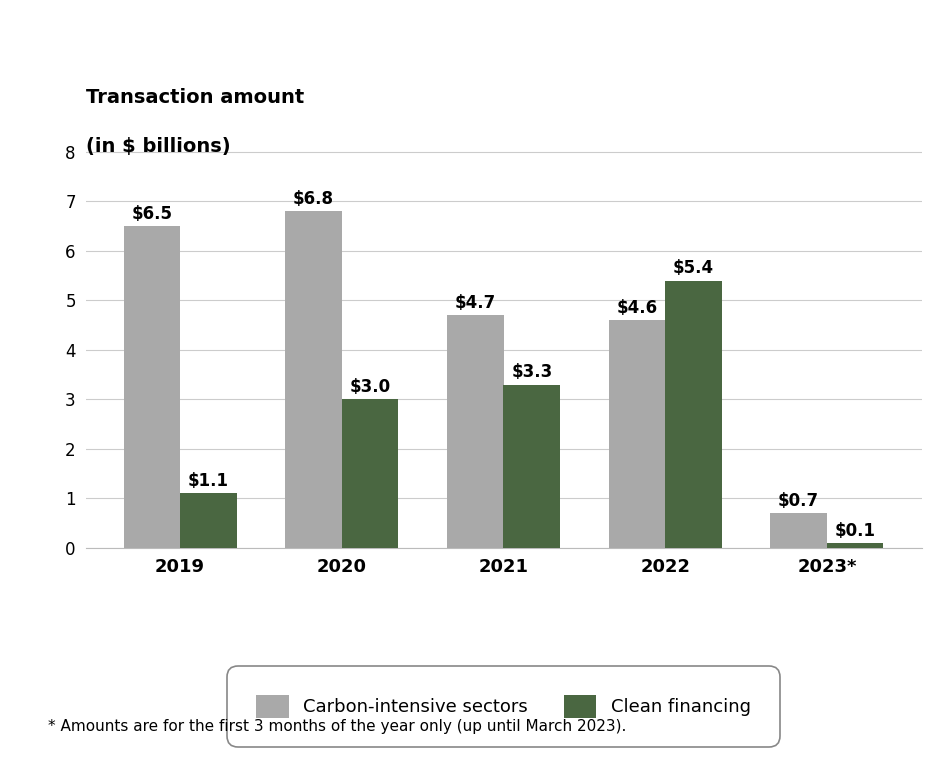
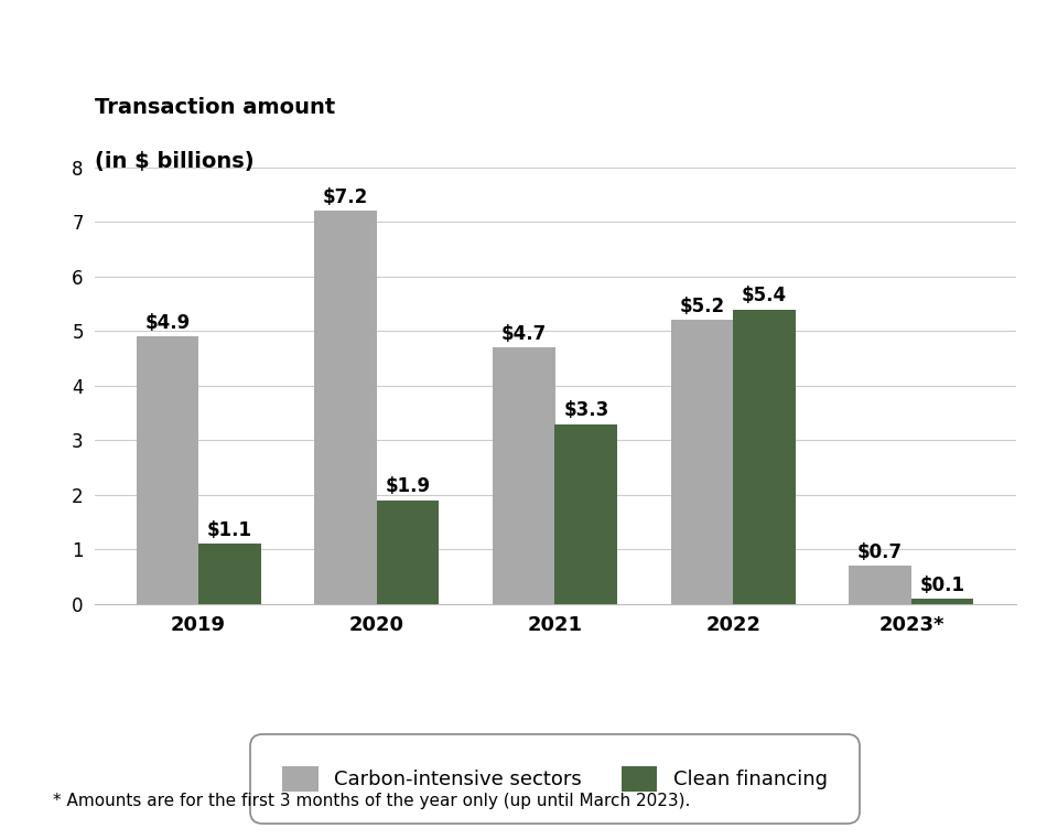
Carbon-intensive sectors/2019: $6.5 -> $4.9
Carbon-intensive sectors/2020: $6.8 -> $7.2
Clean financing/2020: $3.0 -> $1.9
Carbon-intensive sectors/2022: $4.6 -> $5.2
